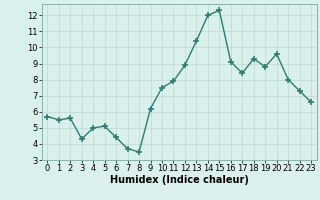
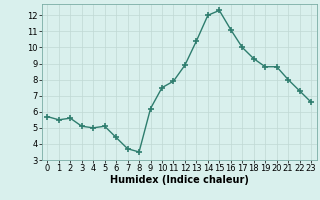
3: 4.3 -> 5.1
16: 9.1 -> 11.1
17: 8.4 -> 10.0
20: 9.6 -> 8.8
